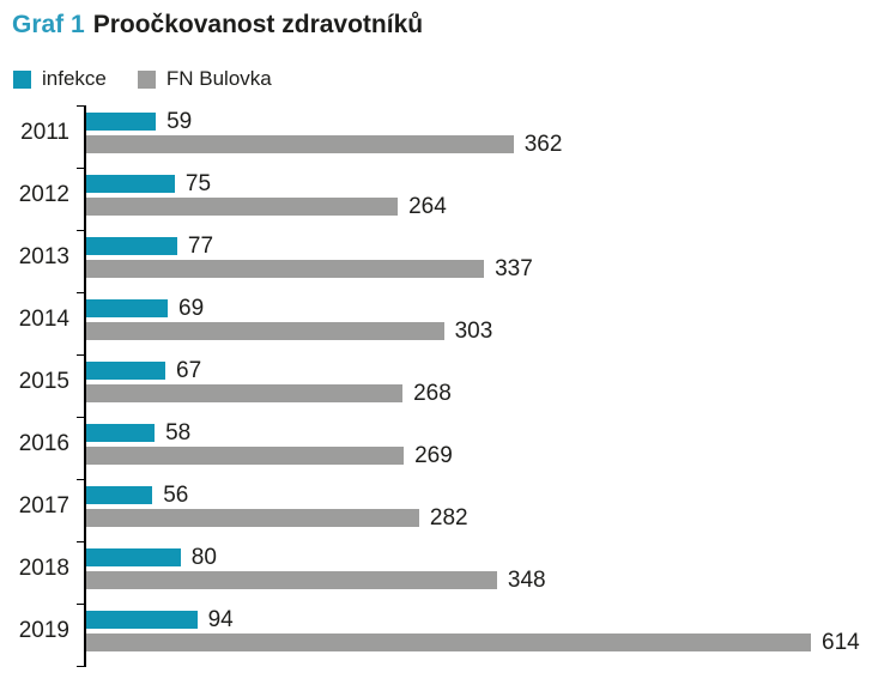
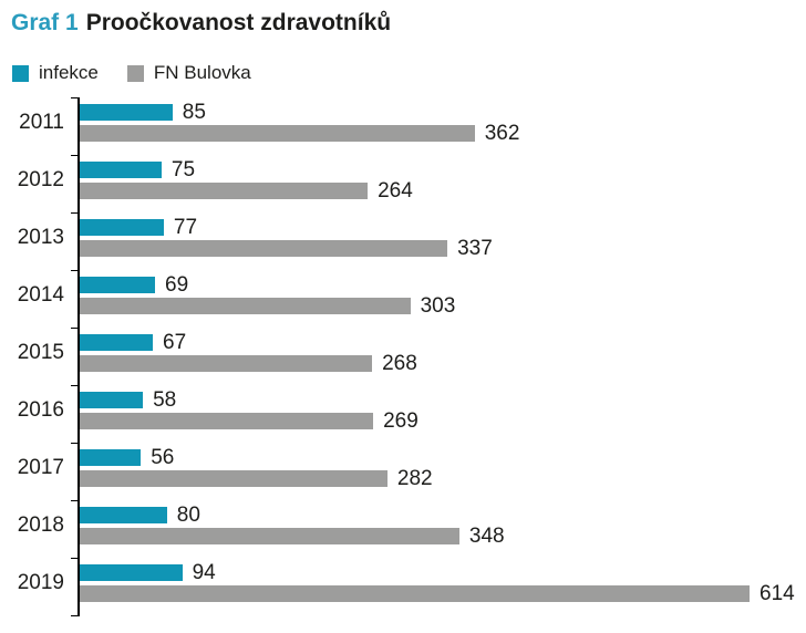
infekce/2011: 59 -> 85
